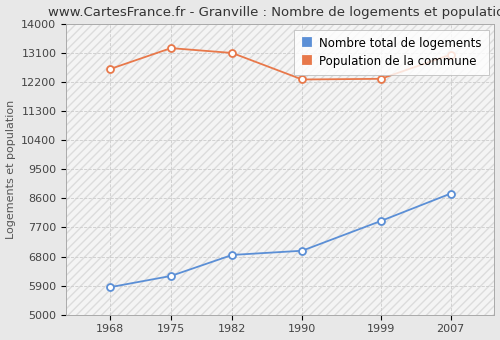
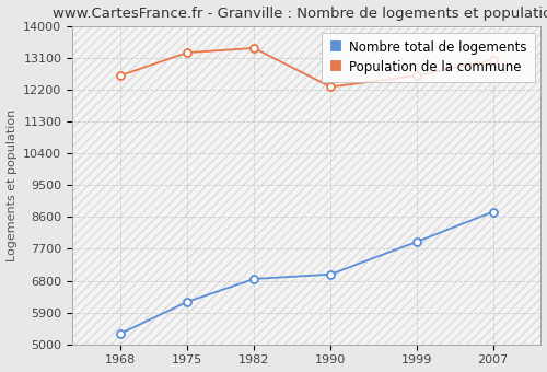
Nombre total de logements/1968: 5850 -> 5300
Population de la commune/1982: 13100 -> 13380
Population de la commune/1999: 12300 -> 12600
